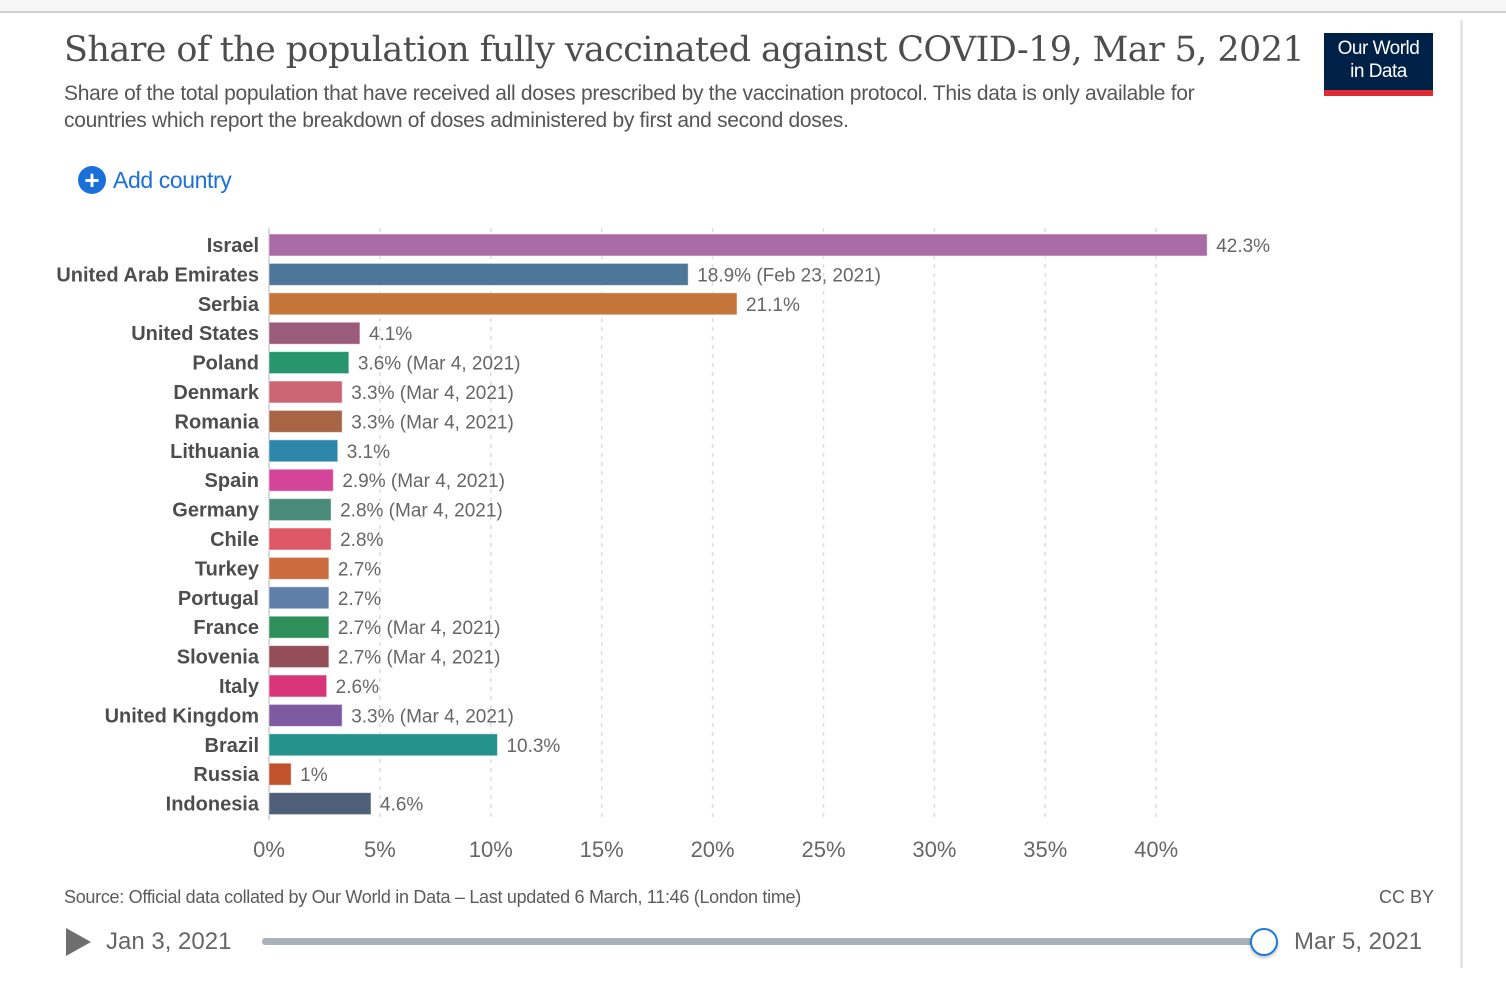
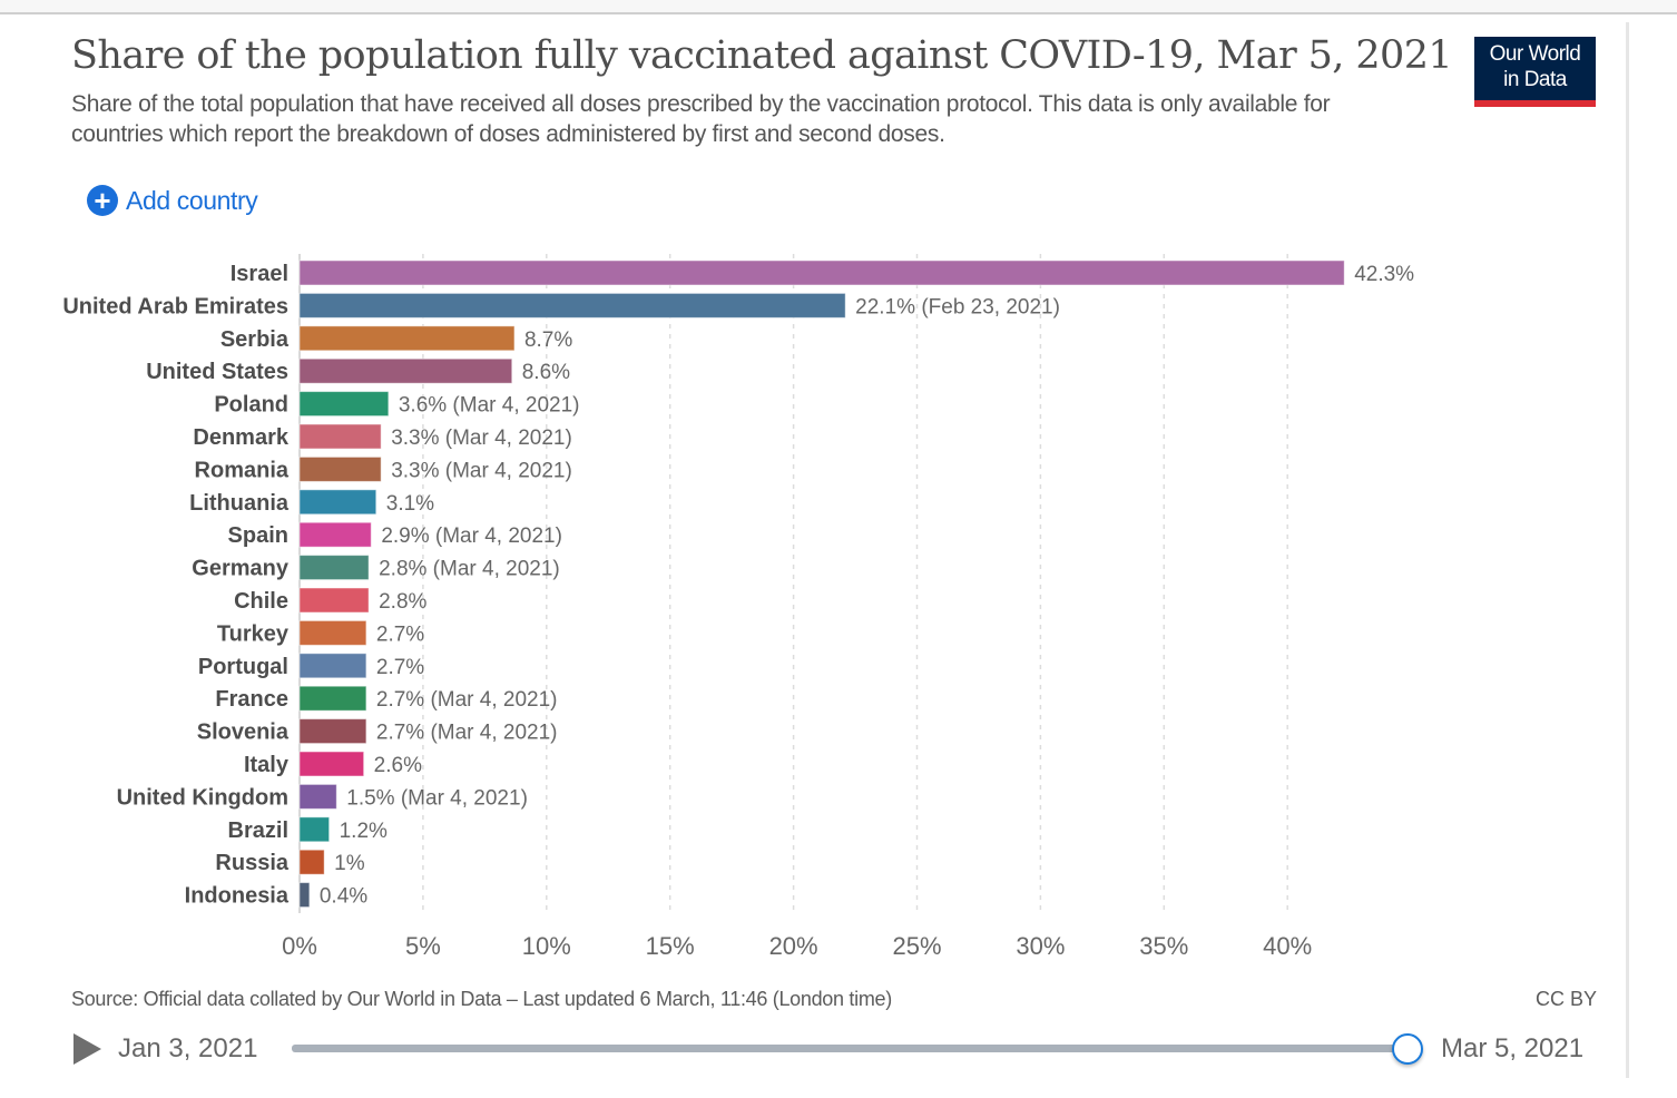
United Arab Emirates: 18.9% -> 22.1%
Serbia: 21.1% -> 8.7%
United States: 4.1% -> 8.6%
United Kingdom: 3.3% -> 1.5%
Brazil: 10.3% -> 1.2%
Indonesia: 4.6% -> 0.4%
